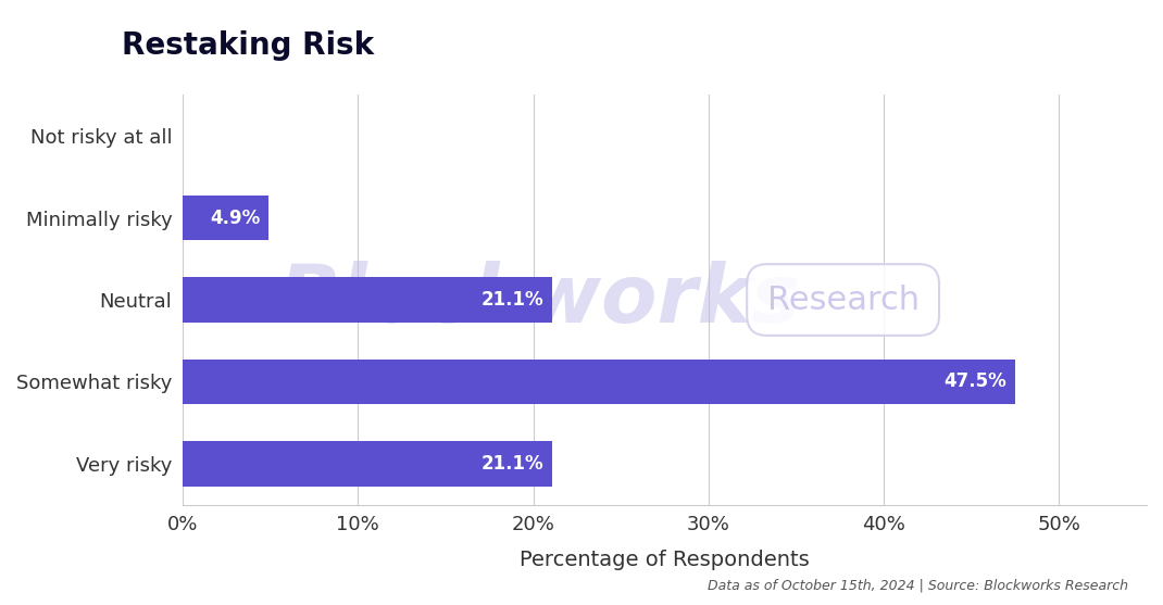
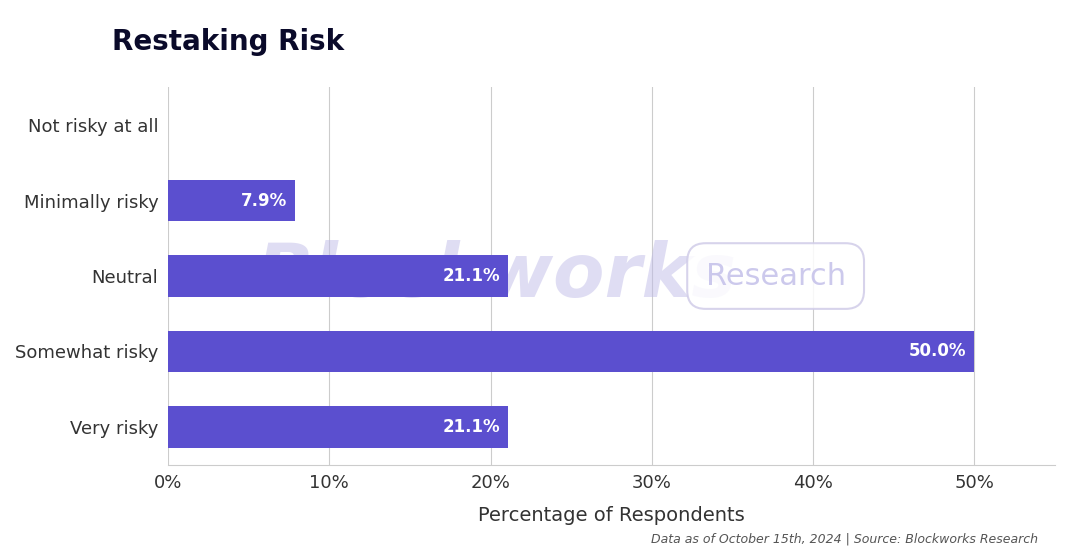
Minimally risky: 4.9% -> 7.9%
Somewhat risky: 47.5% -> 50.0%
